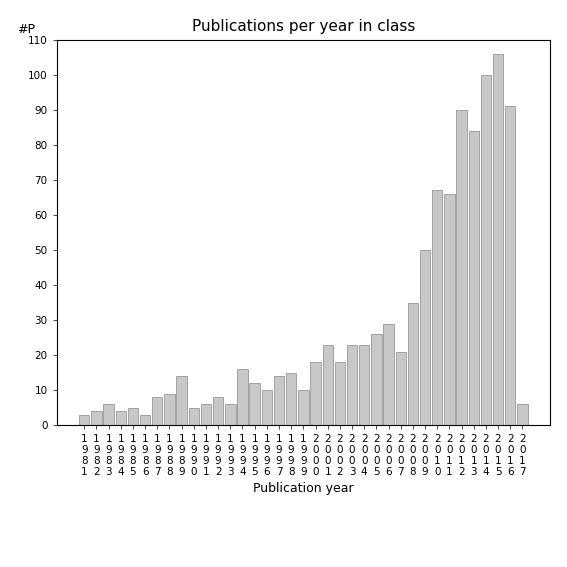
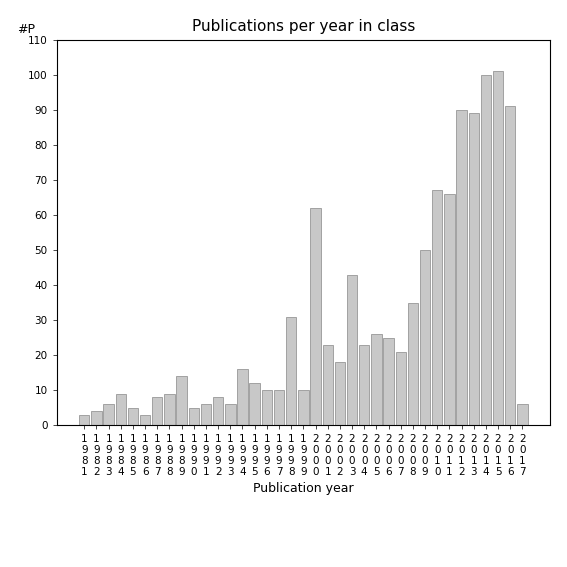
1 9 8 4: 4 -> 9
1 9 9 7: 14 -> 10
1 9 9 8: 15 -> 31
2 0 0 0: 18 -> 62
2 0 0 3: 23 -> 43
2 0 0 6: 29 -> 25
2 0 1 3: 84 -> 89
2 0 1 5: 106 -> 101
